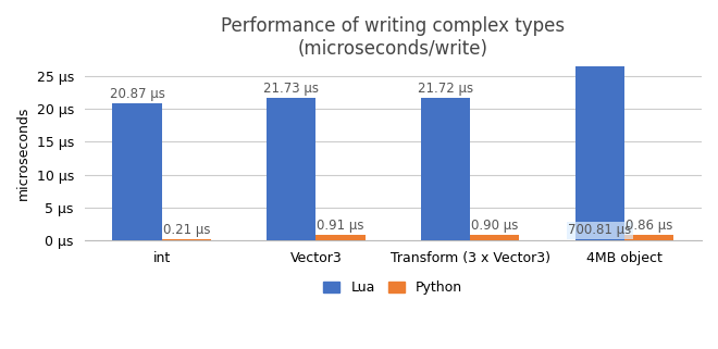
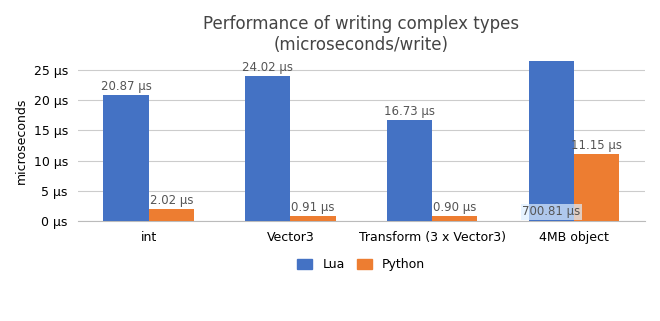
Python/int: 0.21 -> 2.02
Lua/Vector3: 21.73 -> 24.02
Lua/Transform (3 x Vector3): 21.72 -> 16.73
Python/4MB object: 0.86 -> 11.15
